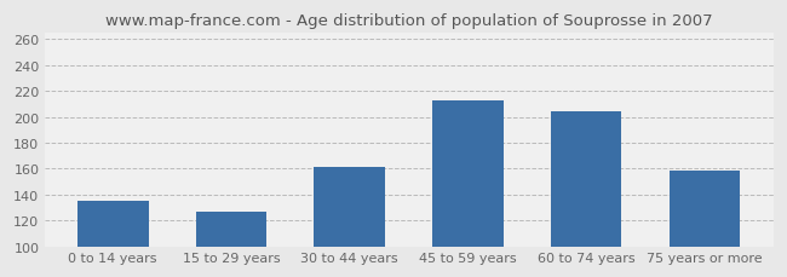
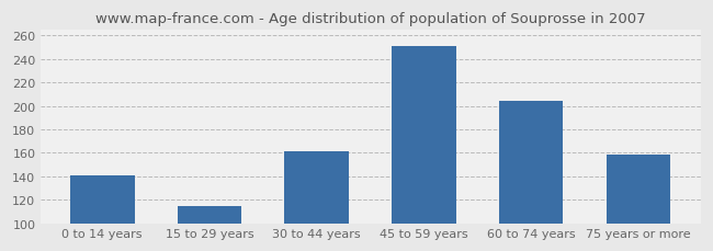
0 to 14 years: 135 -> 141
15 to 29 years: 127 -> 115
45 to 59 years: 213 -> 251
